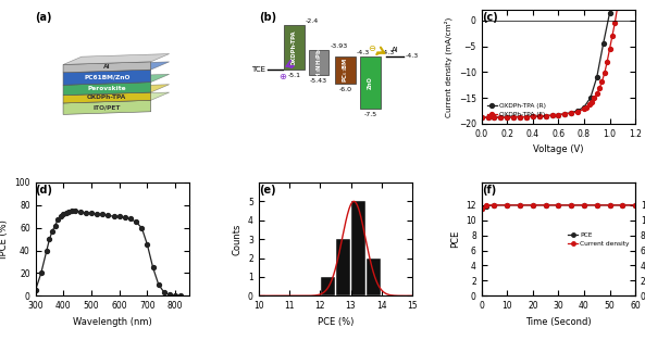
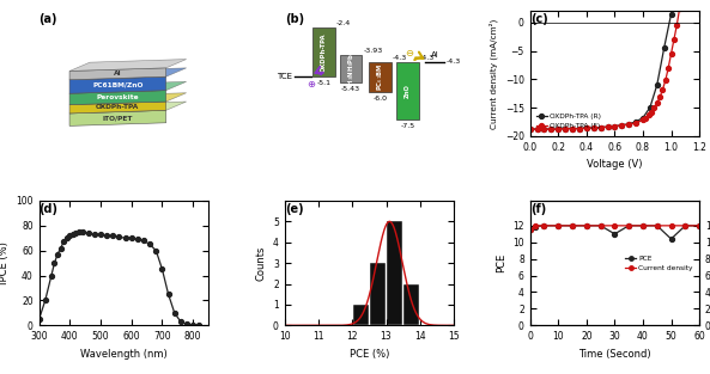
PCE/30: 12.0 -> 11.0
PCE/50: 12.0 -> 10.4
